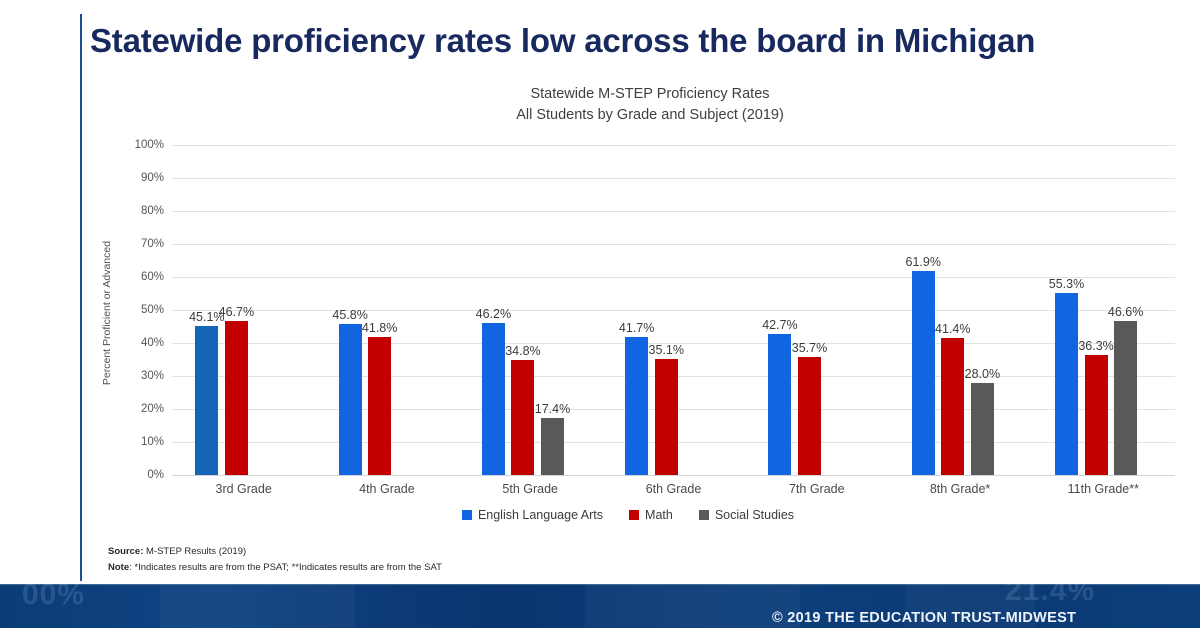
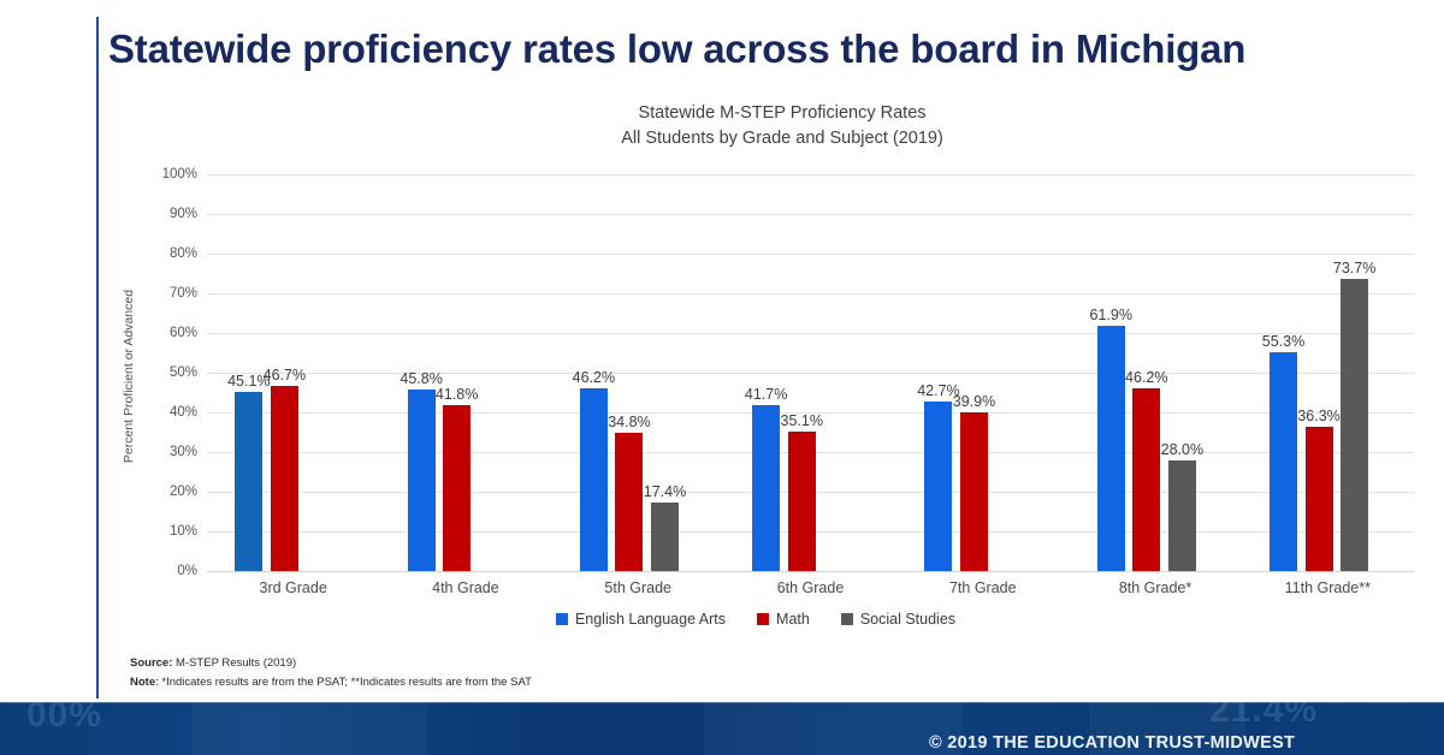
Math/7th Grade: 35.7% -> 39.9%
Math/8th Grade*: 41.4% -> 46.2%
Social Studies/11th Grade**: 46.6% -> 73.7%
